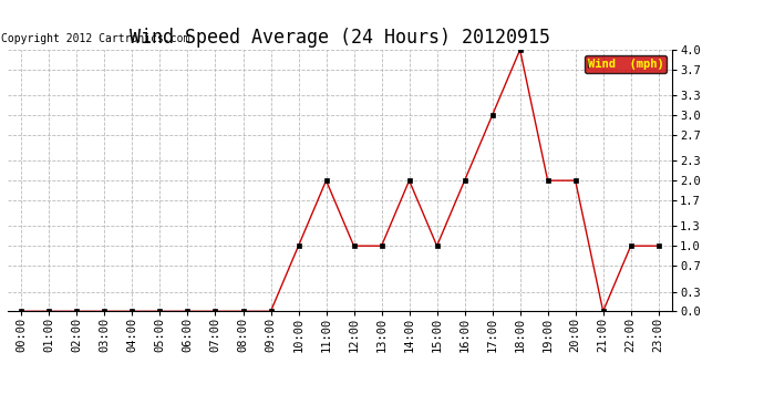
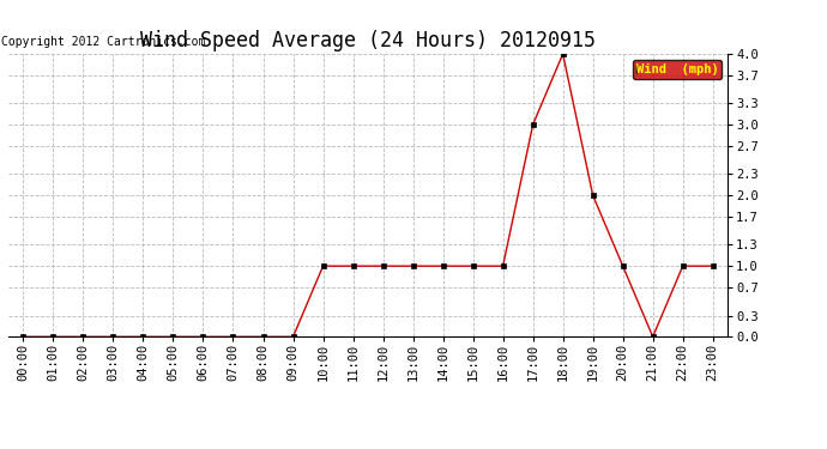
11:00: 2 -> 1
14:00: 2 -> 1
16:00: 2 -> 1
20:00: 2 -> 1
